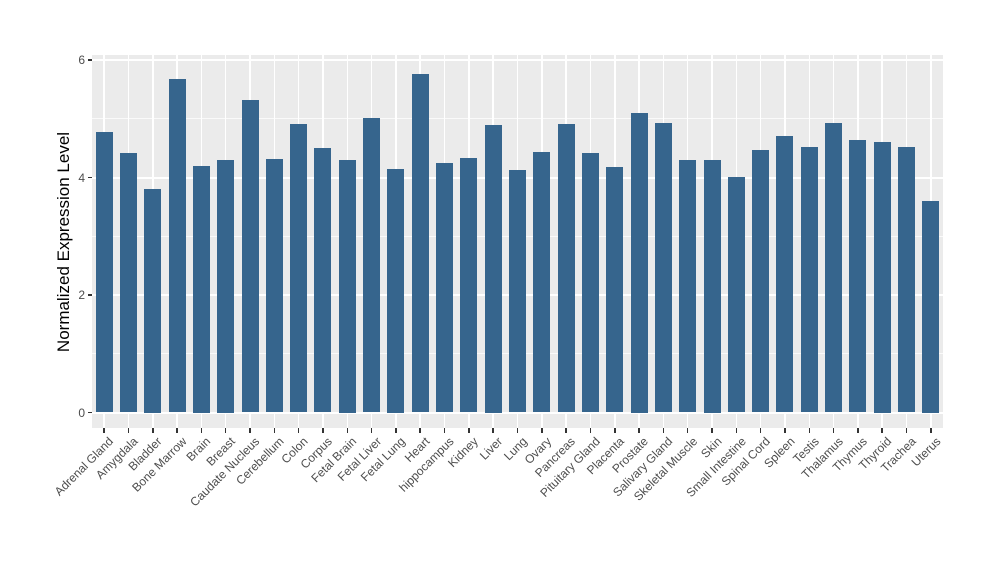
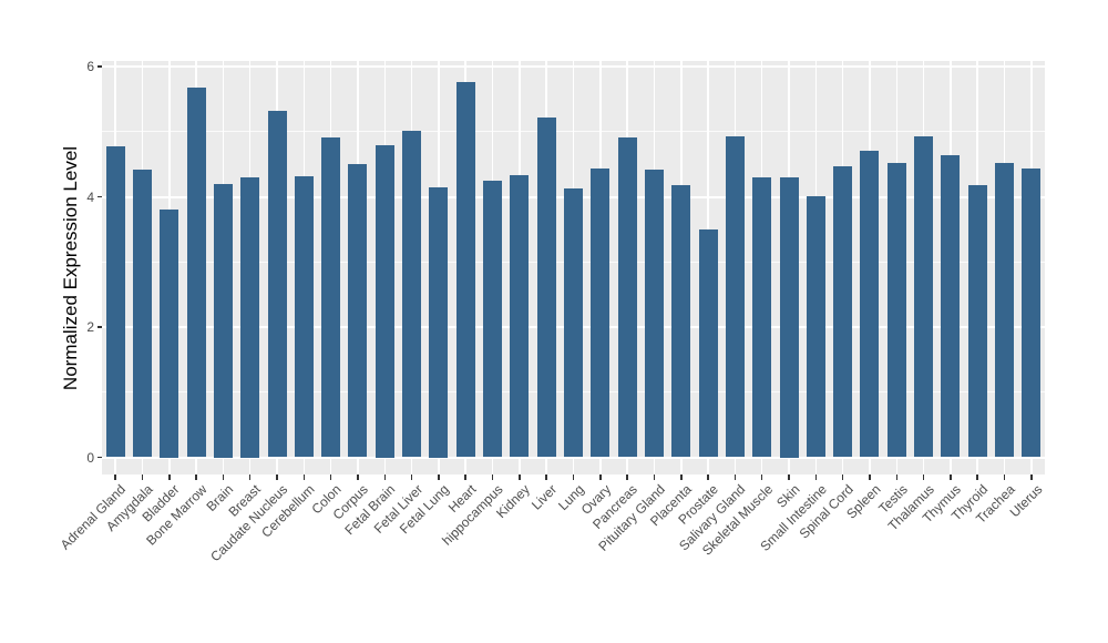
Fetal Brain: 4.3 -> 4.8
Liver: 4.9 -> 5.2
Prostate: 5.1 -> 3.5
Thyroid: 4.6 -> 4.2
Uterus: 3.6 -> 4.4
